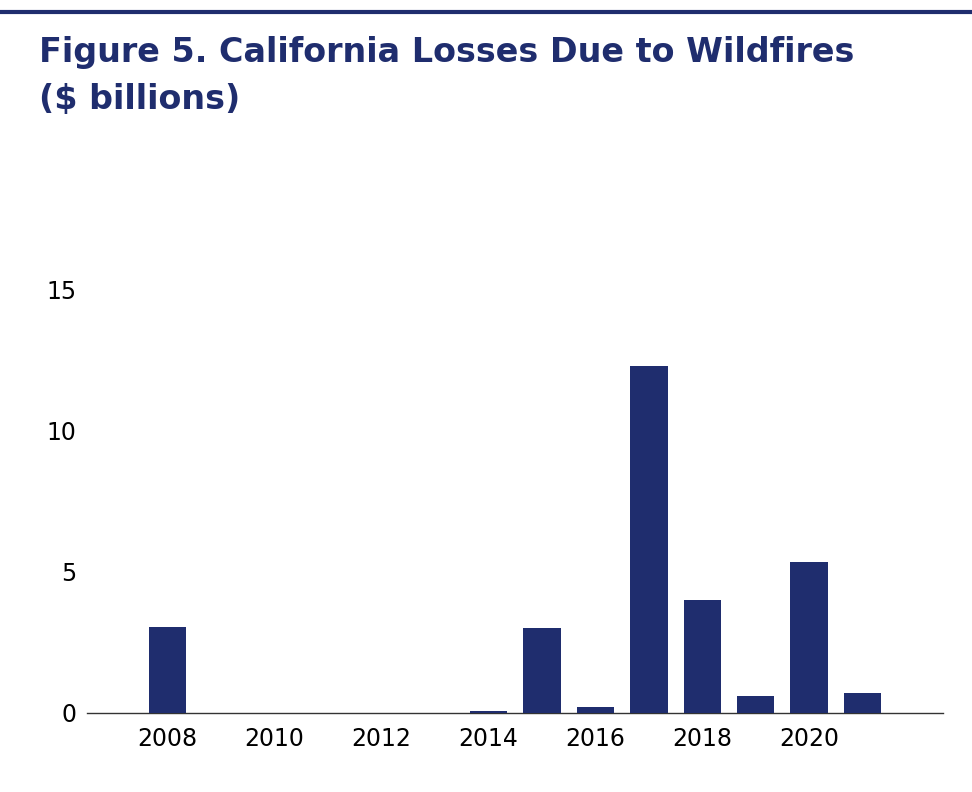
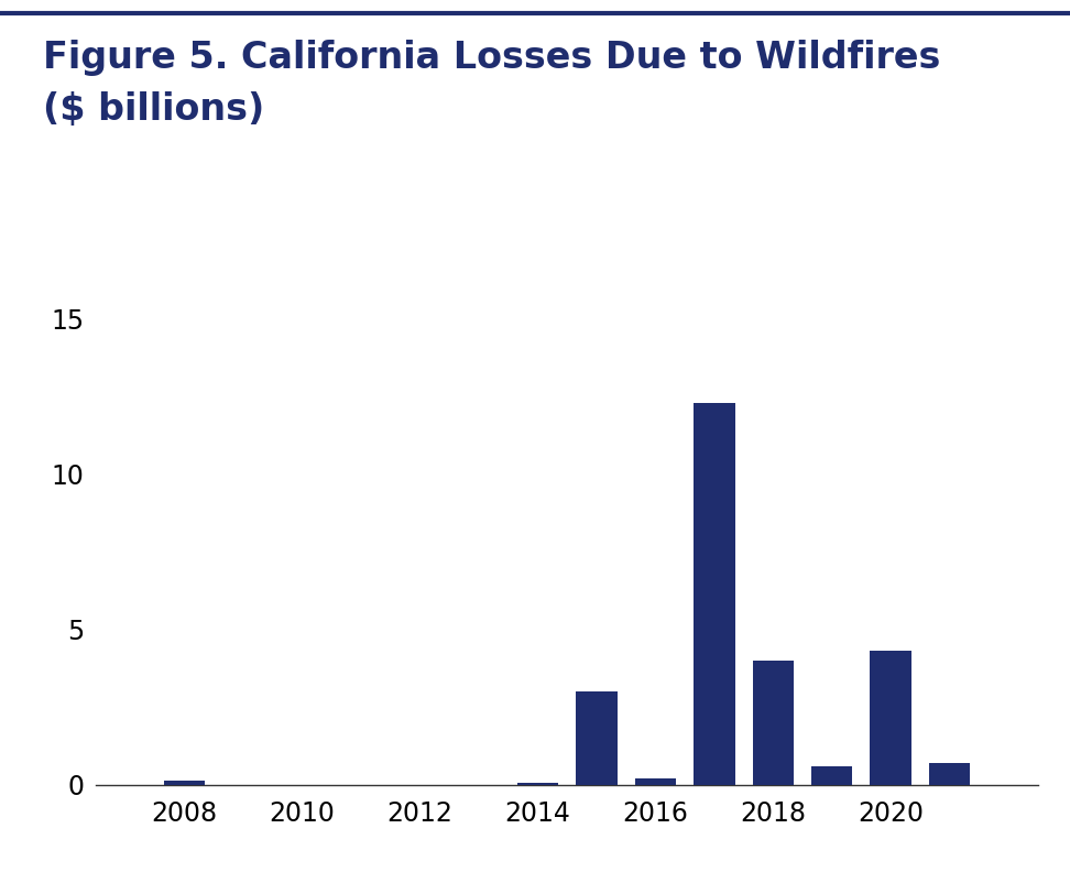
2008: 3.05 -> 0.12
2020: 5.35 -> 4.30
